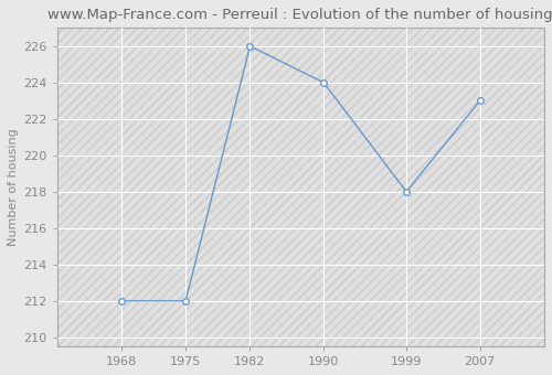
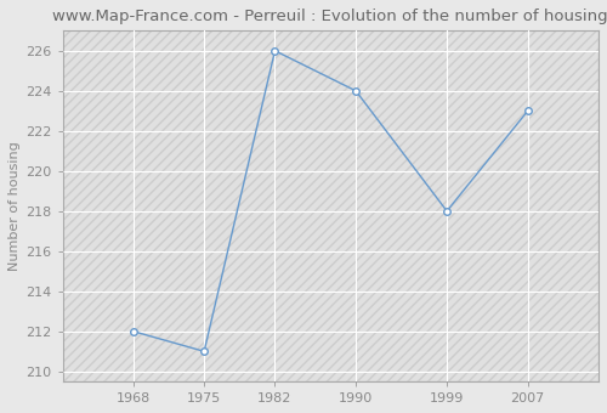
1975: 212 -> 211
